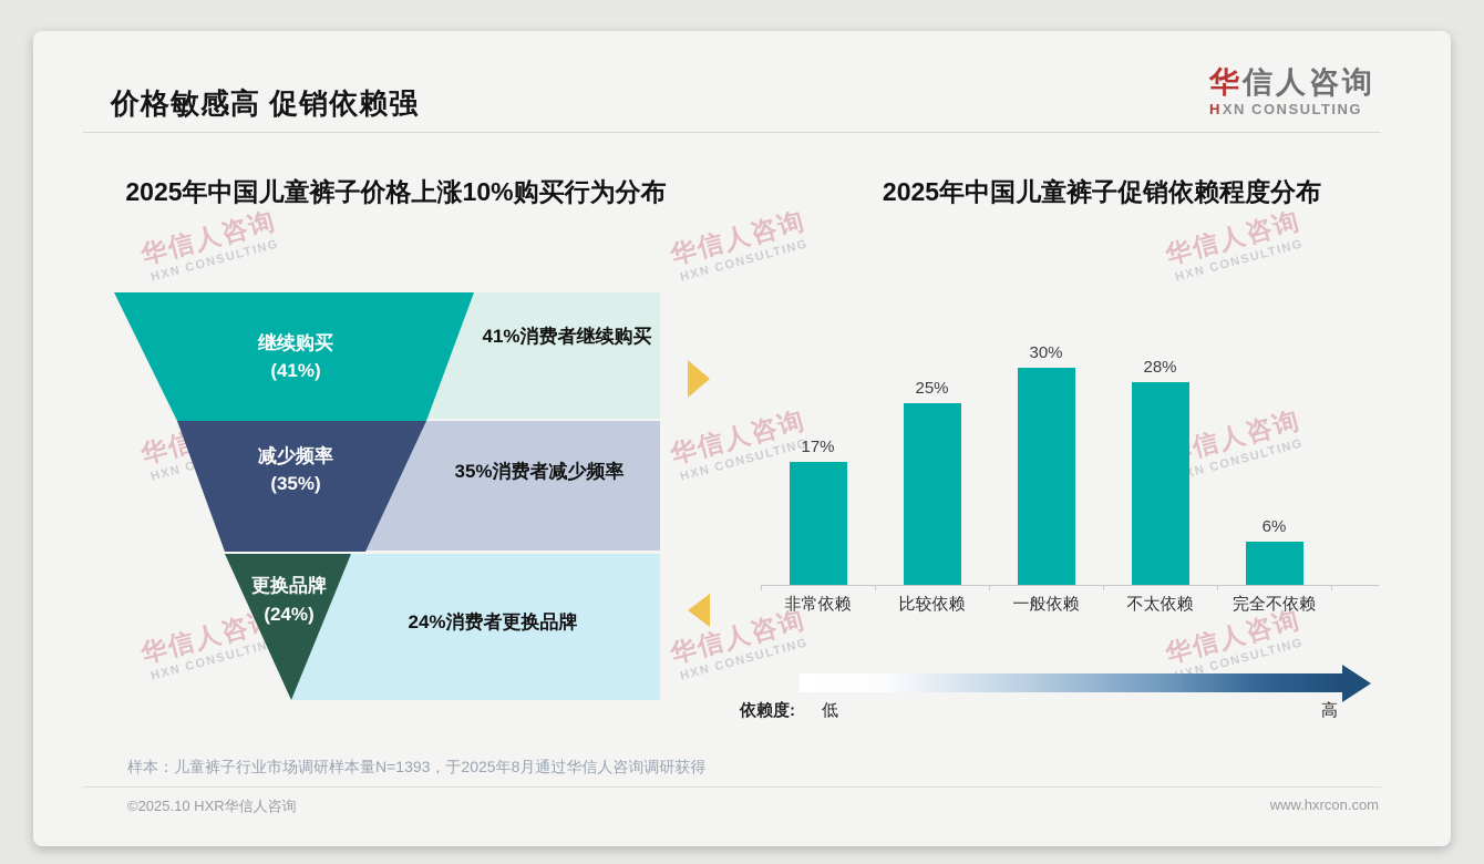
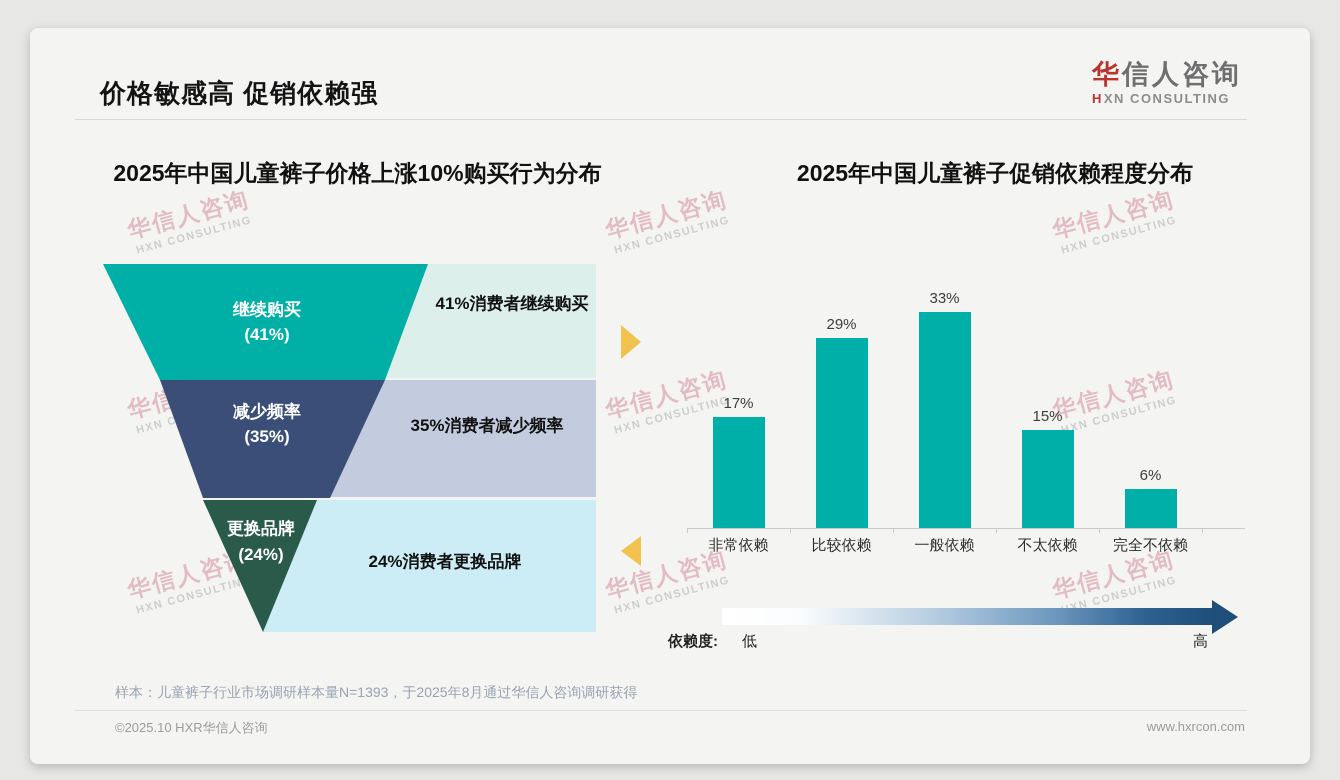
2025年中国儿童裤子促销依赖程度分布/比较依赖: 25% -> 29%
2025年中国儿童裤子促销依赖程度分布/一般依赖: 30% -> 33%
2025年中国儿童裤子促销依赖程度分布/不太依赖: 28% -> 15%
